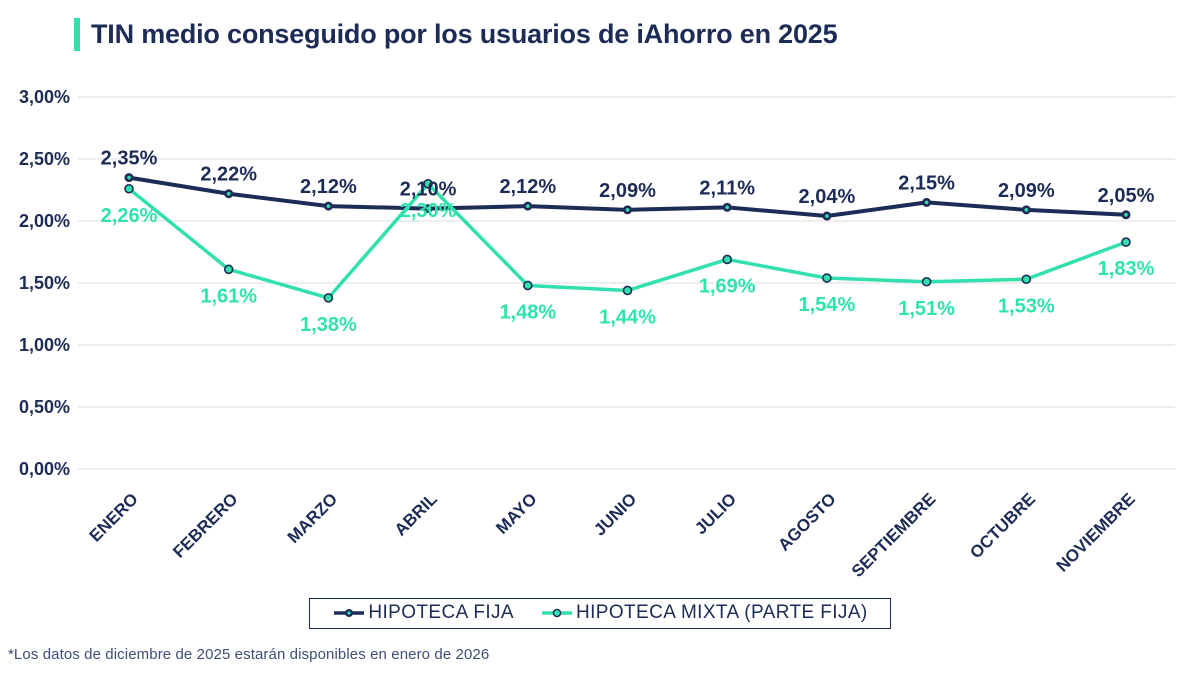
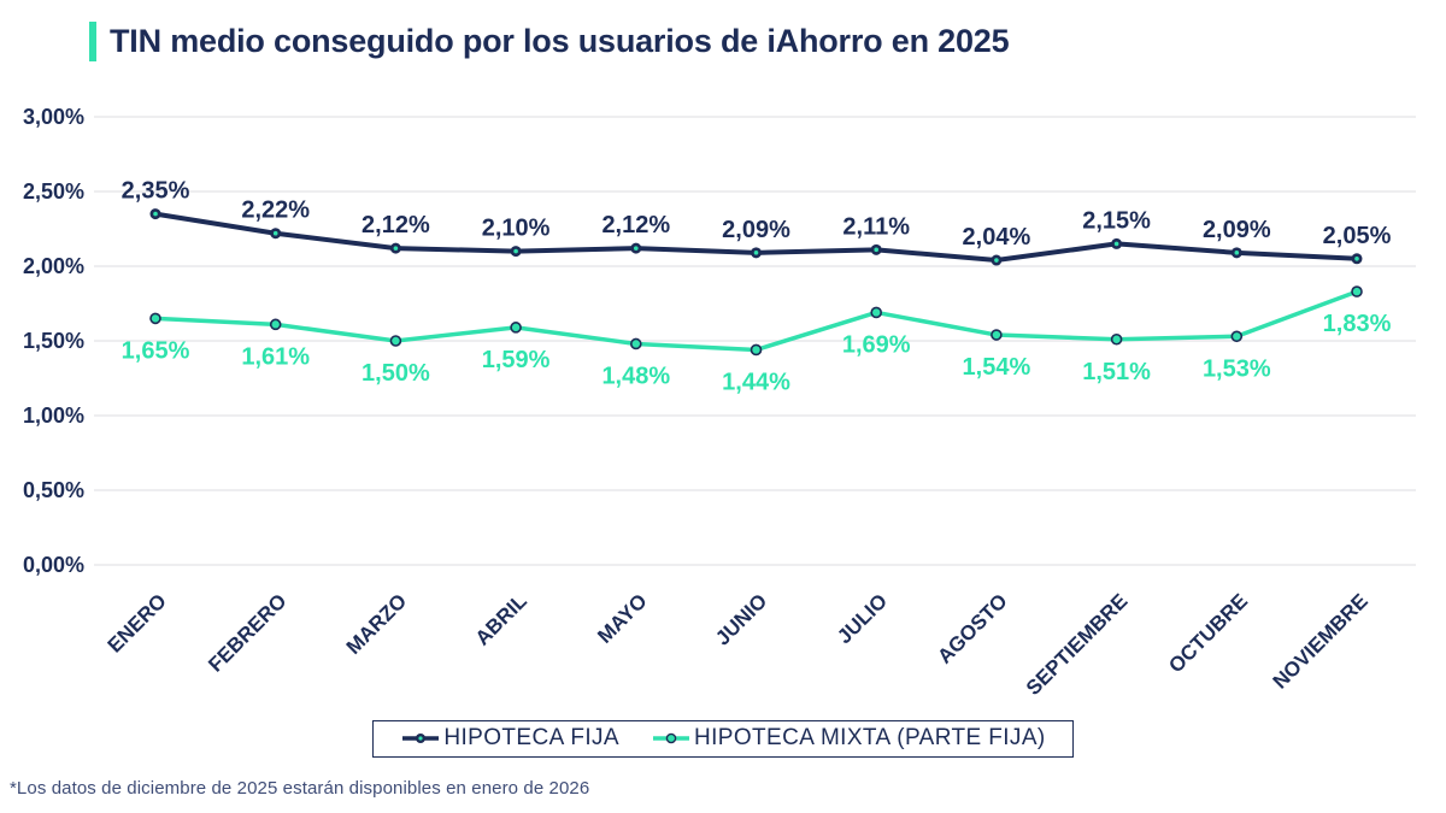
HIPOTECA MIXTA (PARTE FIJA)/ENERO: 2,26% -> 1,65%
HIPOTECA MIXTA (PARTE FIJA)/MARZO: 1,38% -> 1,50%
HIPOTECA MIXTA (PARTE FIJA)/ABRIL: 2,30% -> 1,59%
